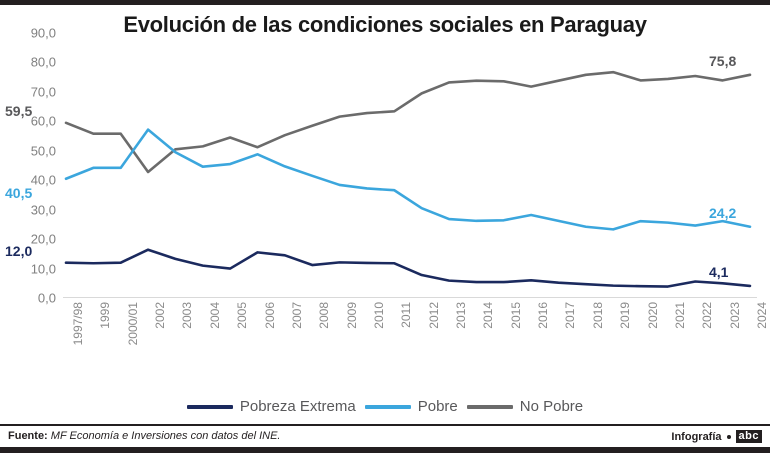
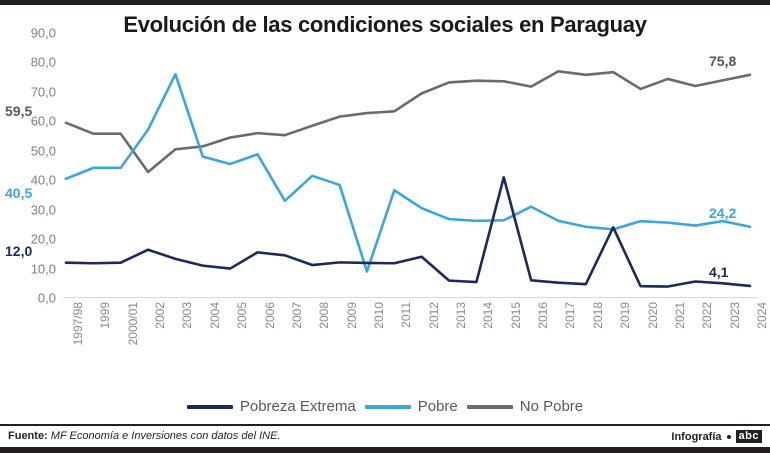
Pobre/2003: 50 -> 76
Pobre/2004: 45 -> 48
No Pobre/2006: 51 -> 56
Pobre/2007: 45 -> 33
Pobre/2010: 37 -> 9
Pobreza Extrema/2012: 8 -> 14
Pobreza Extrema/2015: 5 -> 41
Pobre/2016: 28 -> 31
No Pobre/2017: 74 -> 77
Pobreza Extrema/2019: 4 -> 24
No Pobre/2020: 74 -> 71
No Pobre/2022: 75 -> 72
